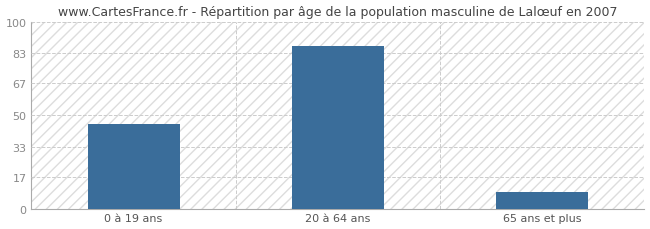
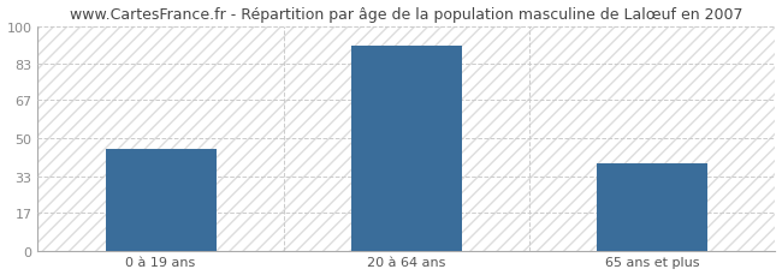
20 à 64 ans: 87 -> 91
65 ans et plus: 9 -> 39
